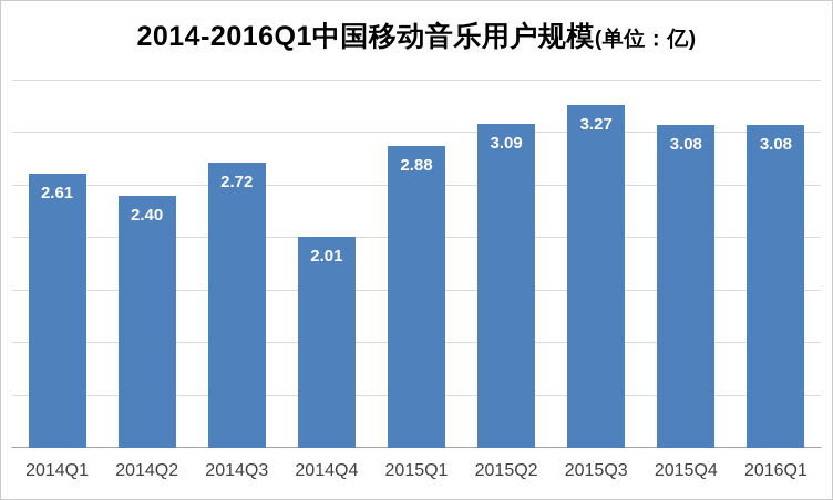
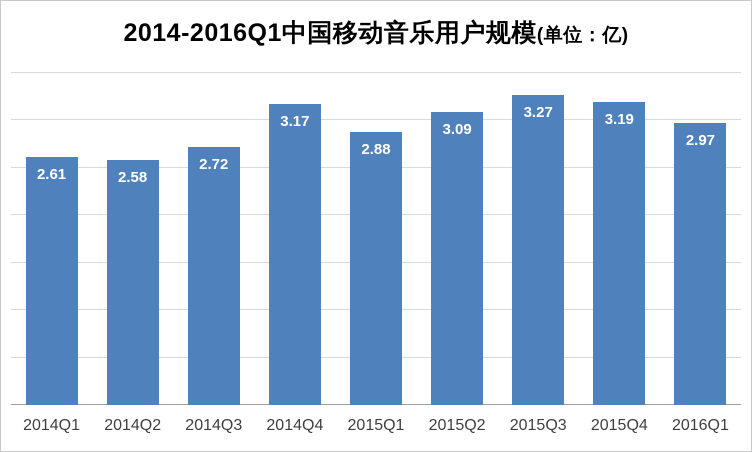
2014Q2: 2.40 -> 2.58
2014Q4: 2.01 -> 3.17
2015Q4: 3.08 -> 3.19
2016Q1: 3.08 -> 2.97
